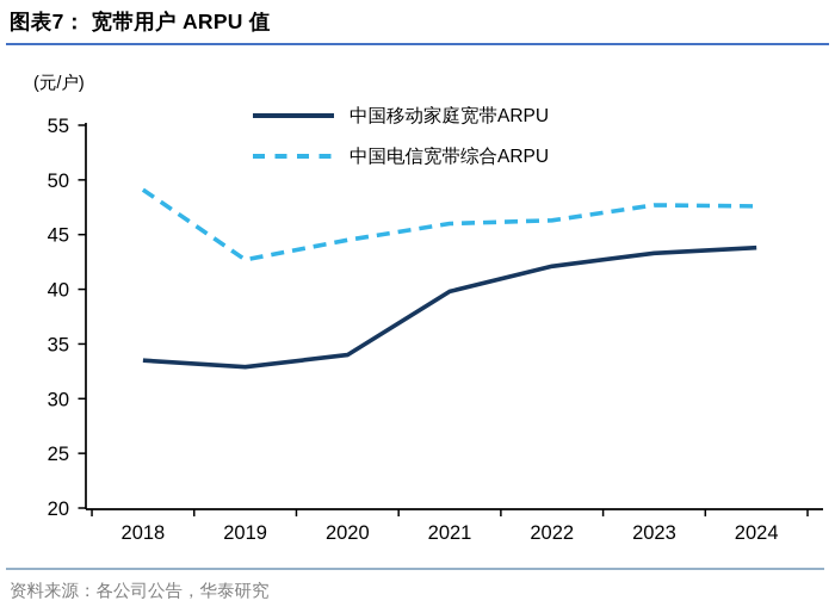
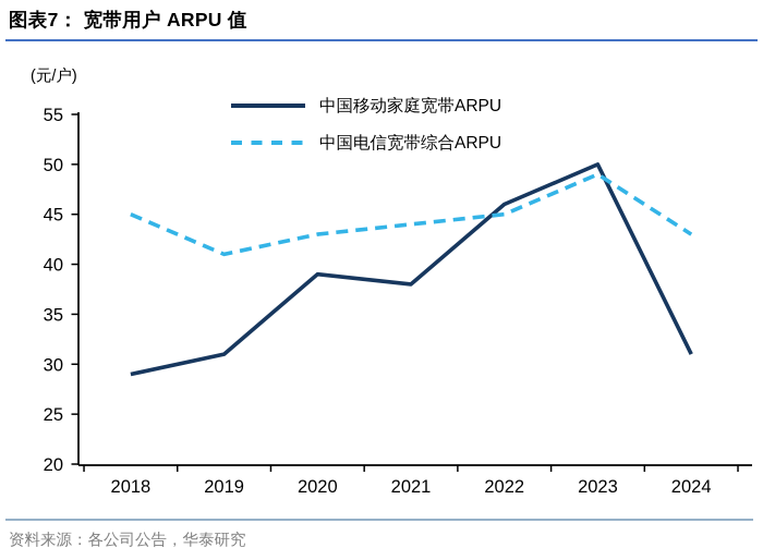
中国移动家庭宽带ARPU/2018: 34 -> 29
中国电信宽带综合ARPU/2018: 49 -> 45
中国移动家庭宽带ARPU/2019: 33 -> 31
中国电信宽带综合ARPU/2019: 43 -> 41
中国移动家庭宽带ARPU/2020: 34 -> 39
中国电信宽带综合ARPU/2020: 44 -> 43
中国移动家庭宽带ARPU/2021: 40 -> 38
中国电信宽带综合ARPU/2021: 46 -> 44
中国移动家庭宽带ARPU/2022: 42 -> 46
中国电信宽带综合ARPU/2022: 46 -> 45
中国移动家庭宽带ARPU/2023: 43 -> 50
中国电信宽带综合ARPU/2023: 48 -> 49
中国移动家庭宽带ARPU/2024: 44 -> 31
中国电信宽带综合ARPU/2024: 48 -> 43
